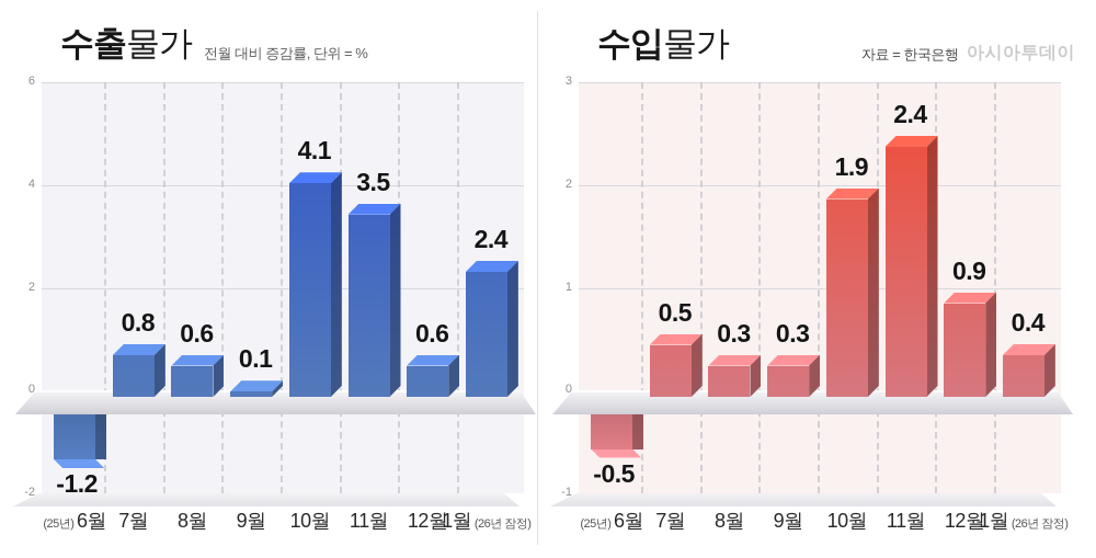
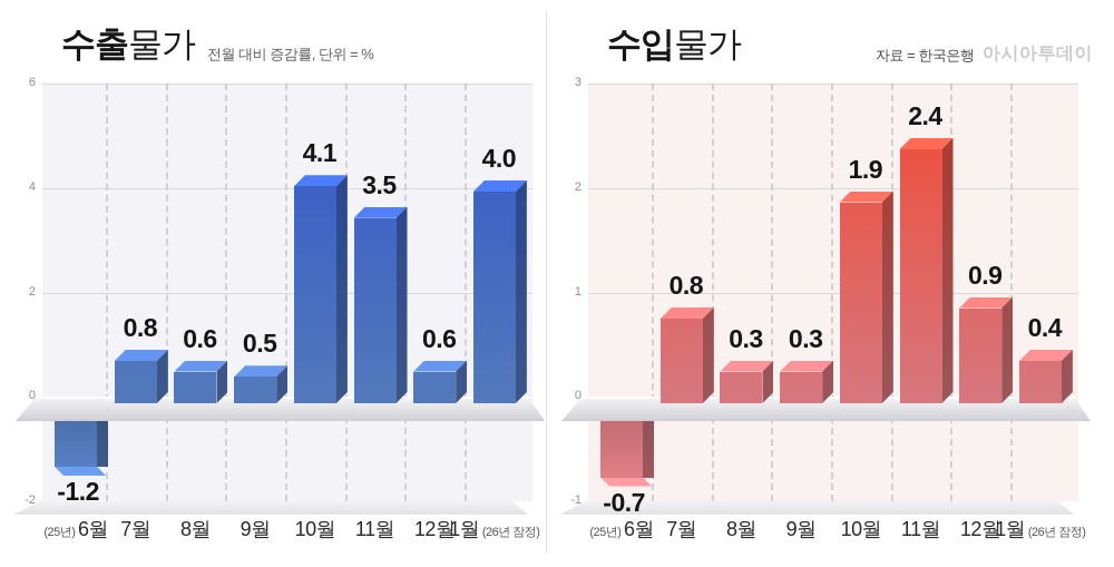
수출물가/9월: 0.1 -> 0.5
수출물가/1월: 2.4 -> 4.0
수입물가/6월: -0.5 -> -0.7
수입물가/7월: 0.5 -> 0.8
